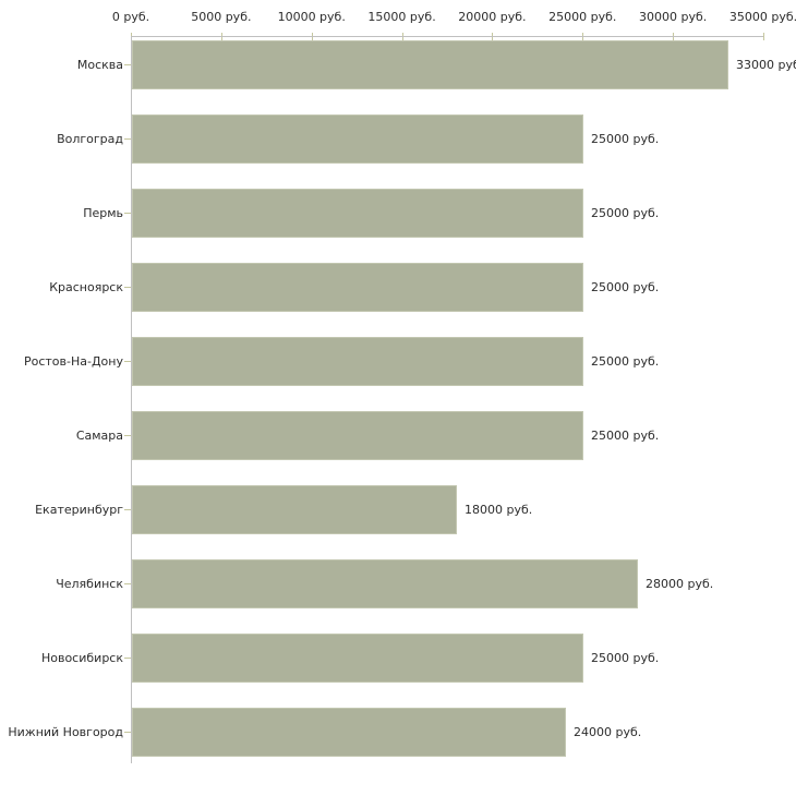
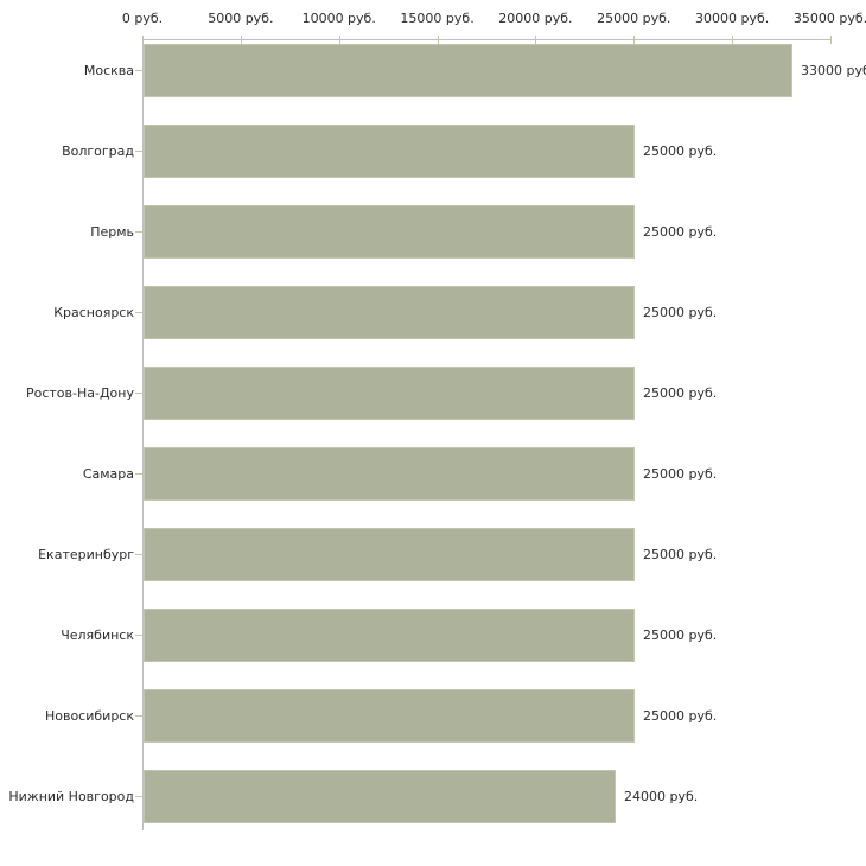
Екатеринбург: 18000 -> 25000
Челябинск: 28000 -> 25000
